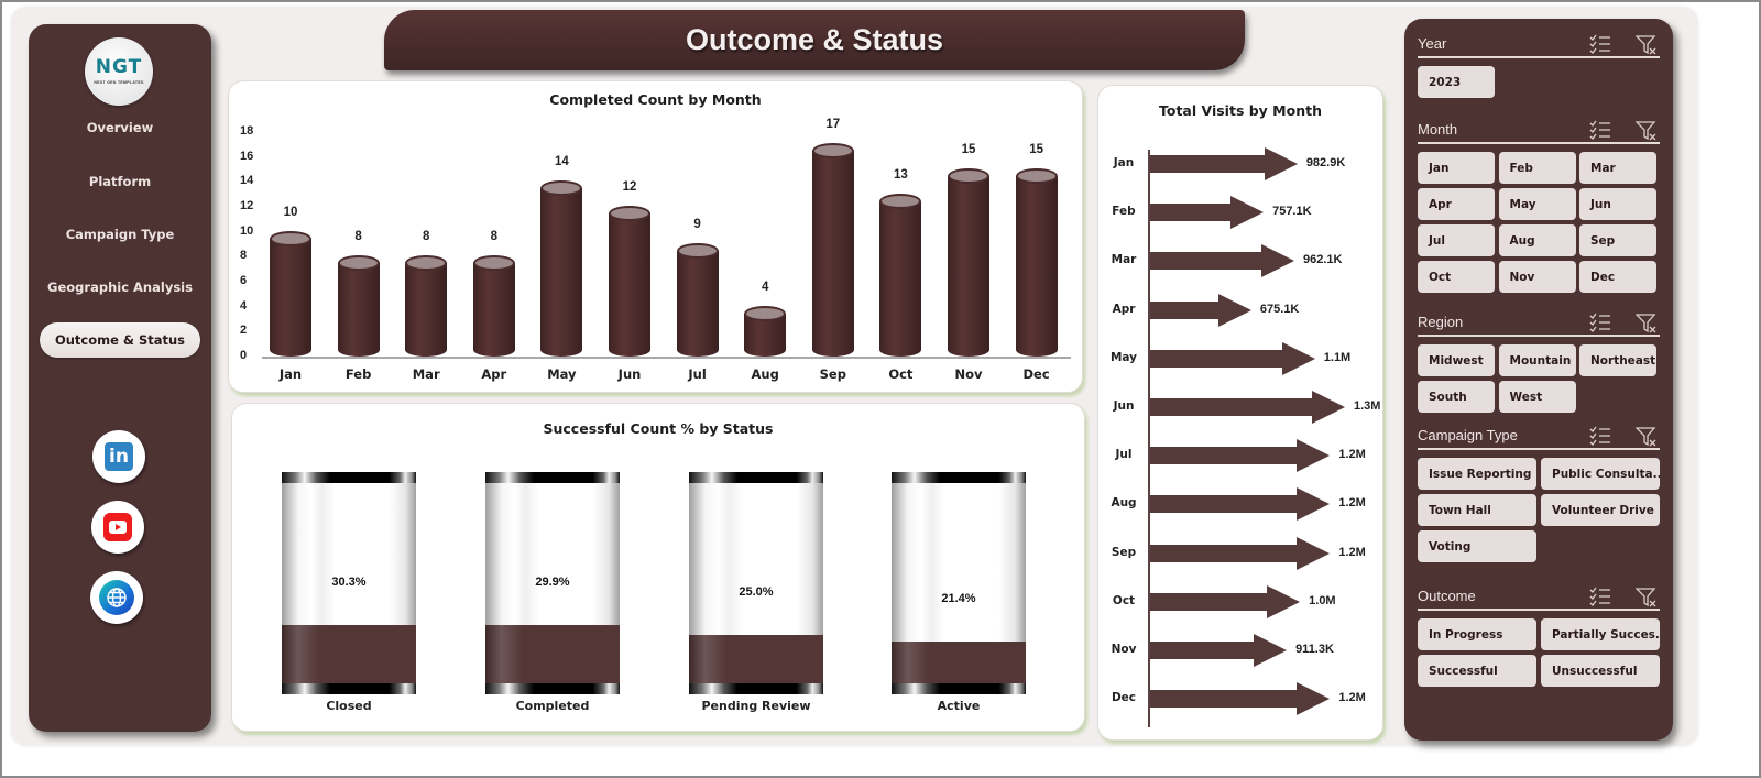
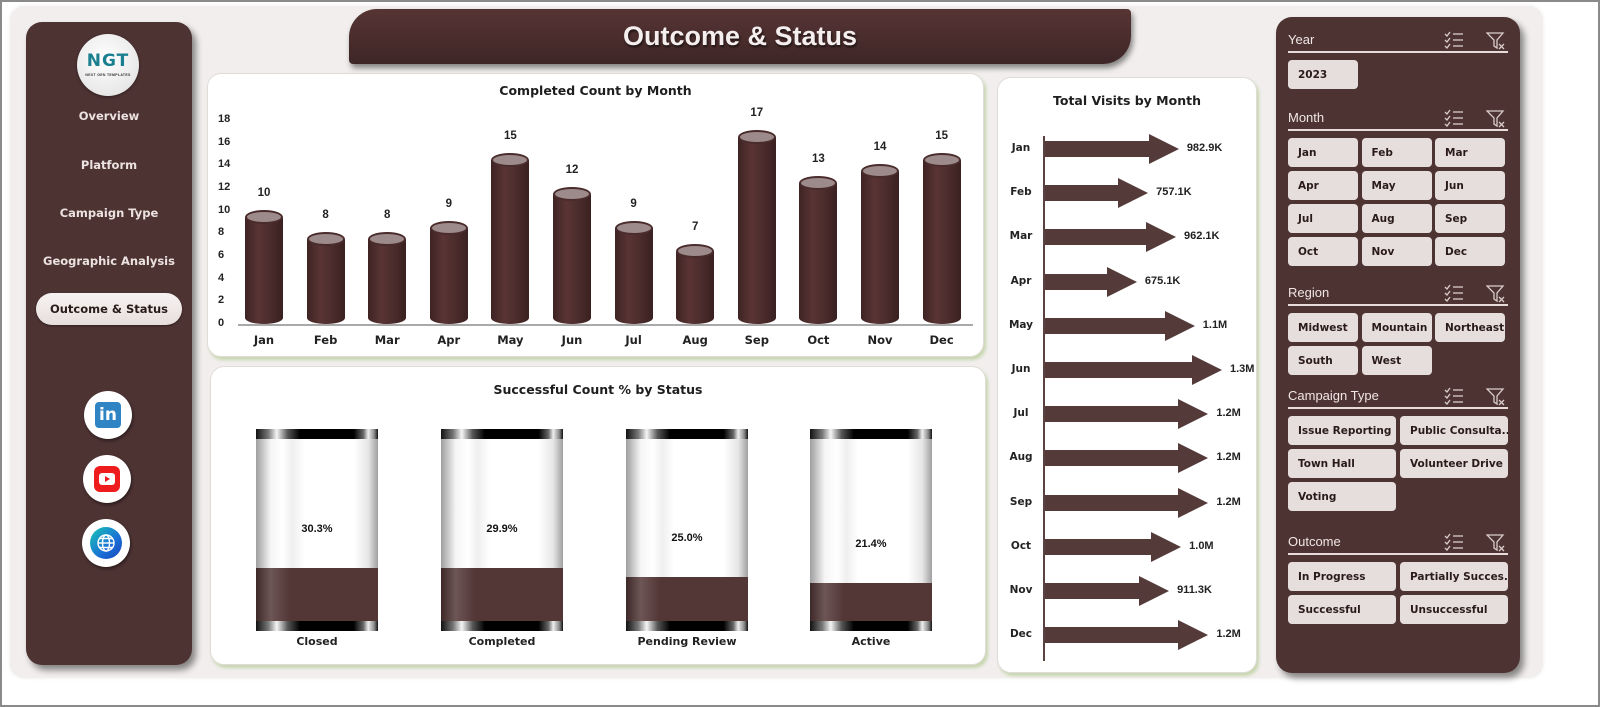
Completed Count by Month/Apr: 8 -> 9
Completed Count by Month/May: 14 -> 15
Completed Count by Month/Aug: 4 -> 7
Completed Count by Month/Nov: 15 -> 14
